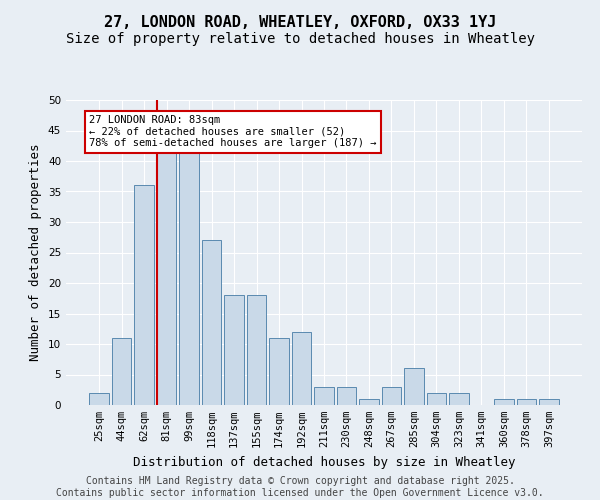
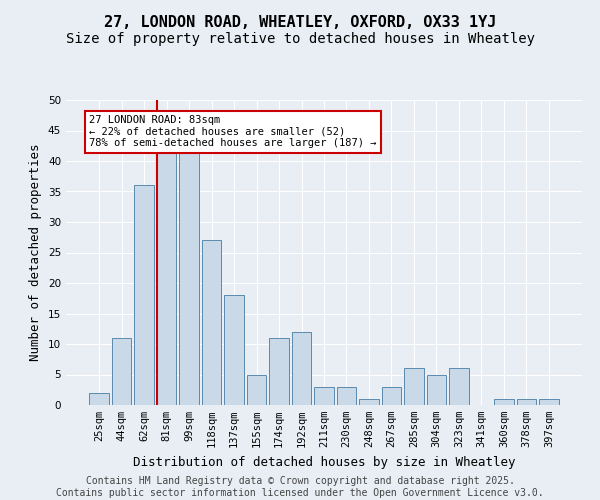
155sqm: 18 -> 5
304sqm: 2 -> 5
323sqm: 2 -> 6
